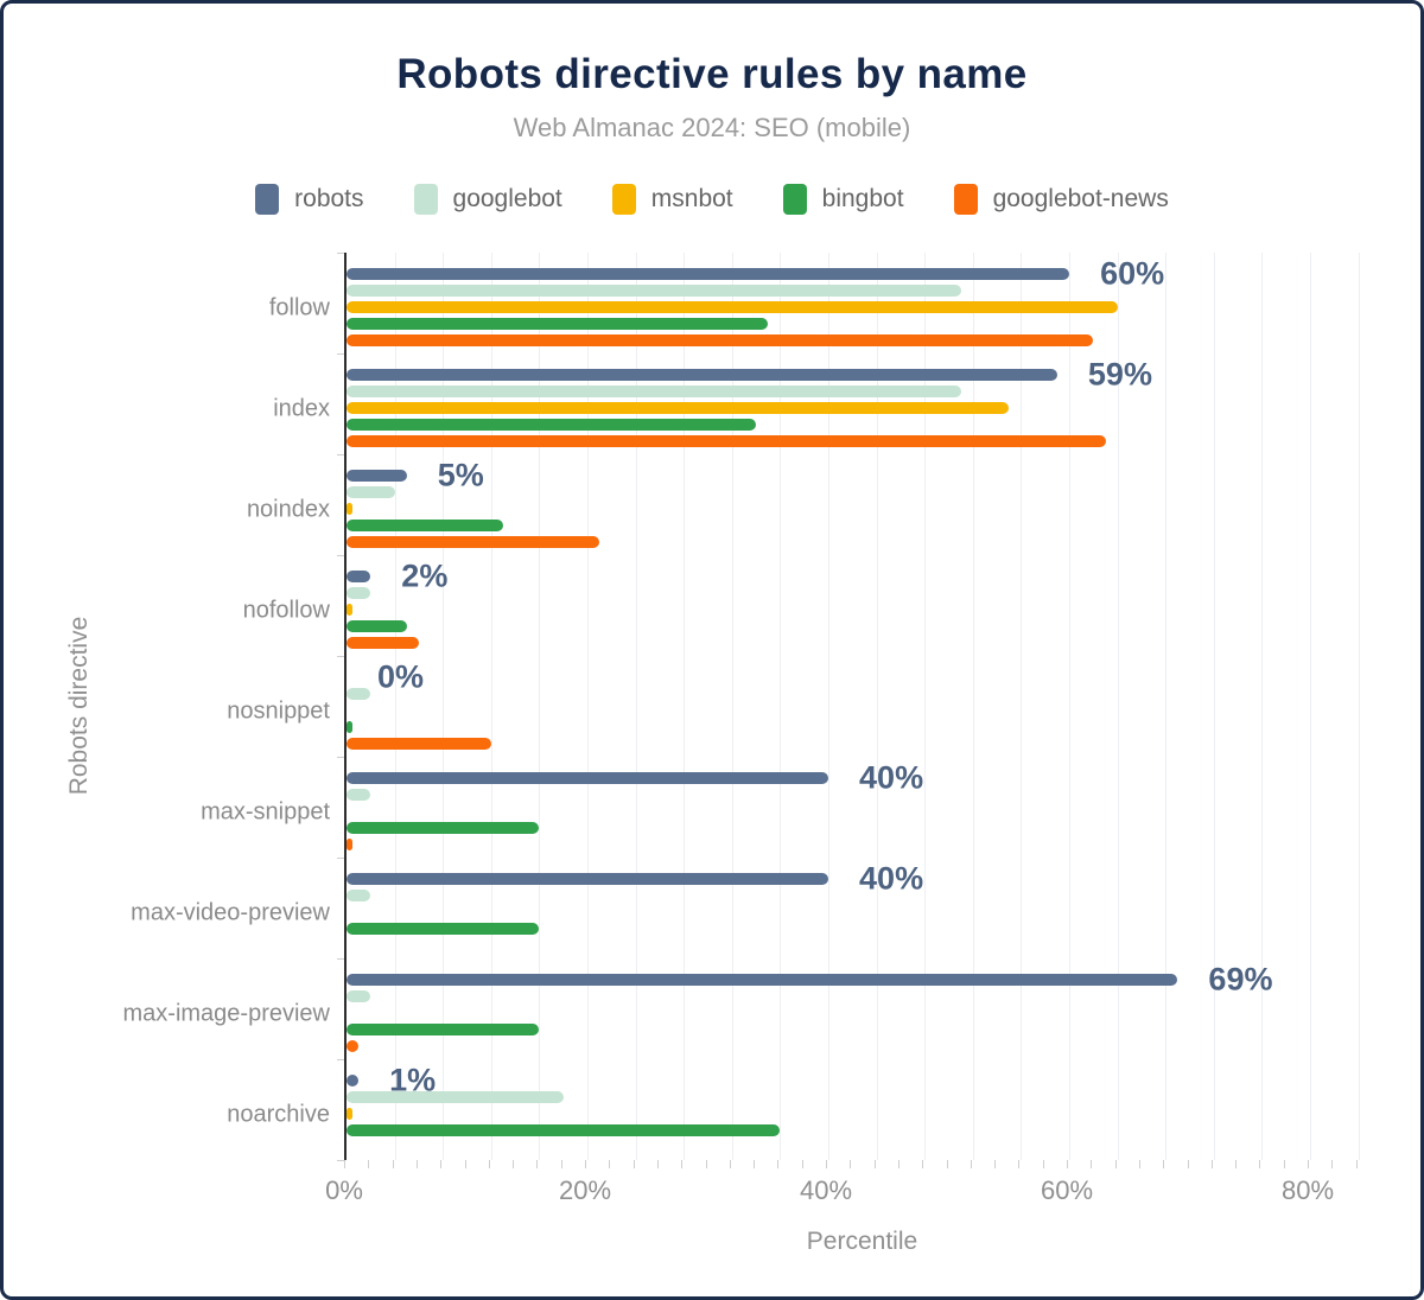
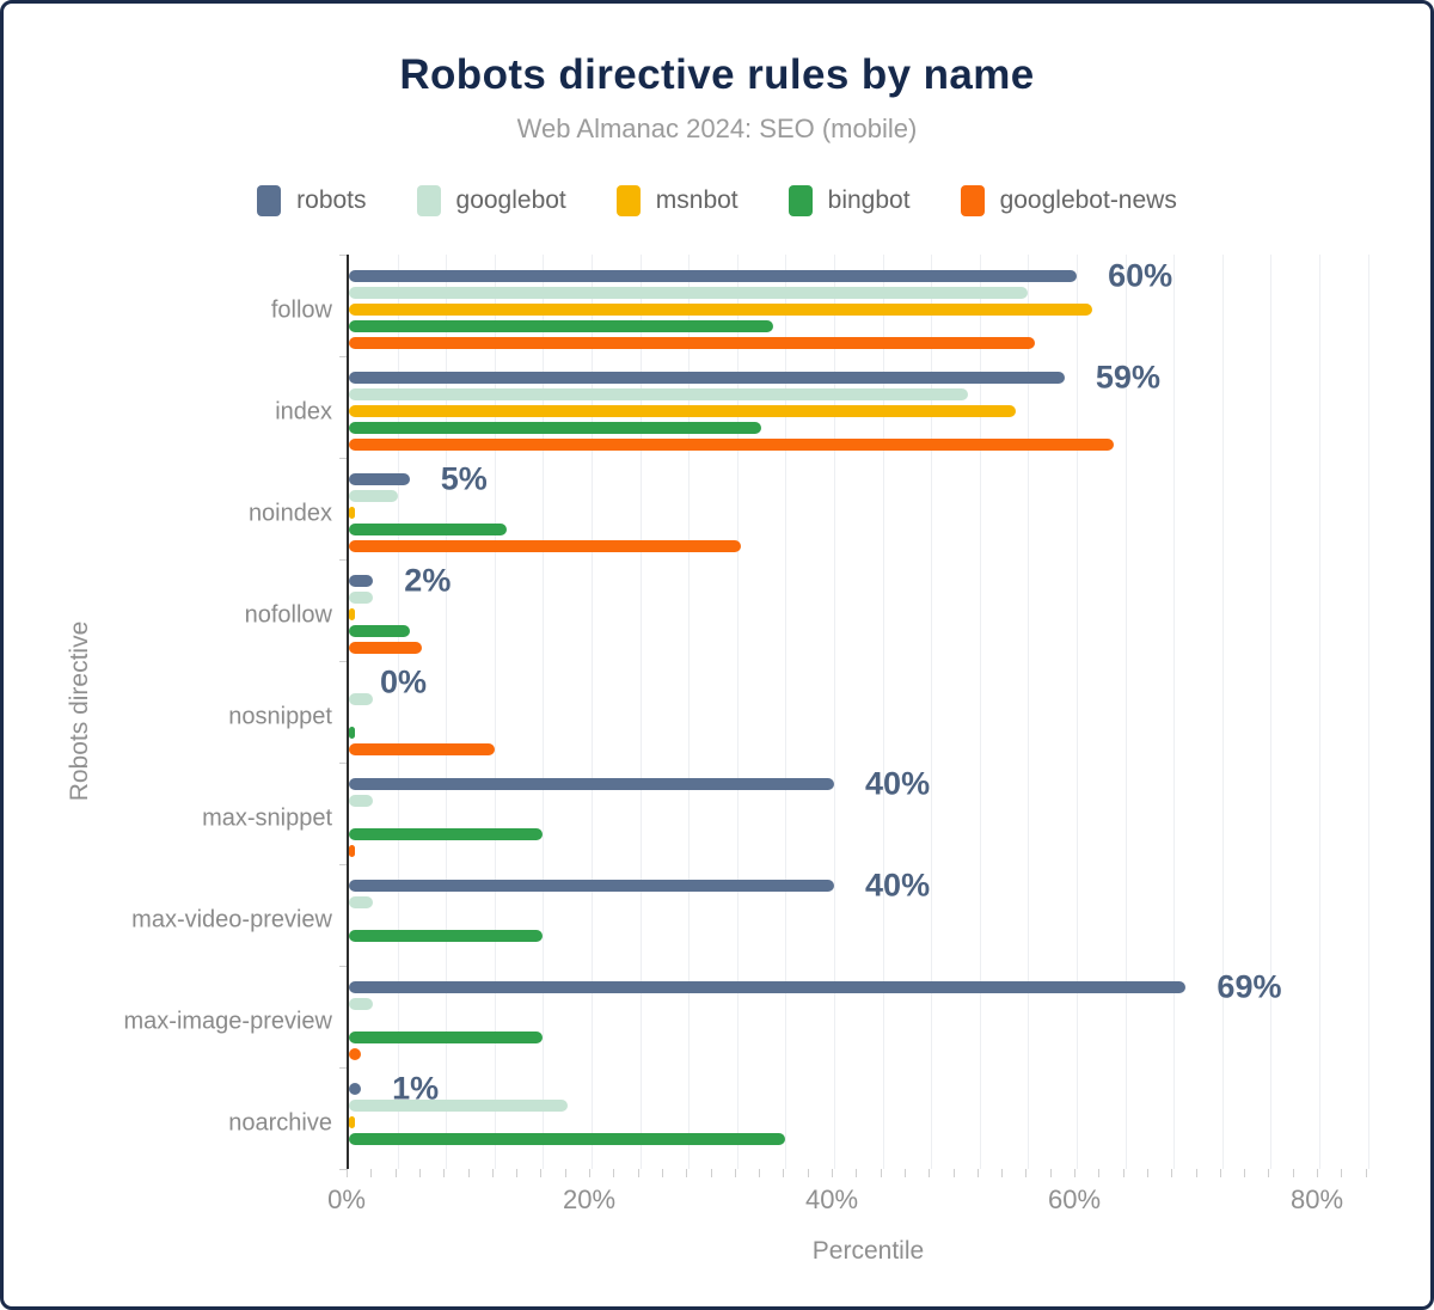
googlebot/follow: 51% -> 56%
msnbot/follow: 64.0% -> 61.3%
googlebot-news/follow: 62.0% -> 56.5%
googlebot-news/noindex: 21.0% -> 32.3%
